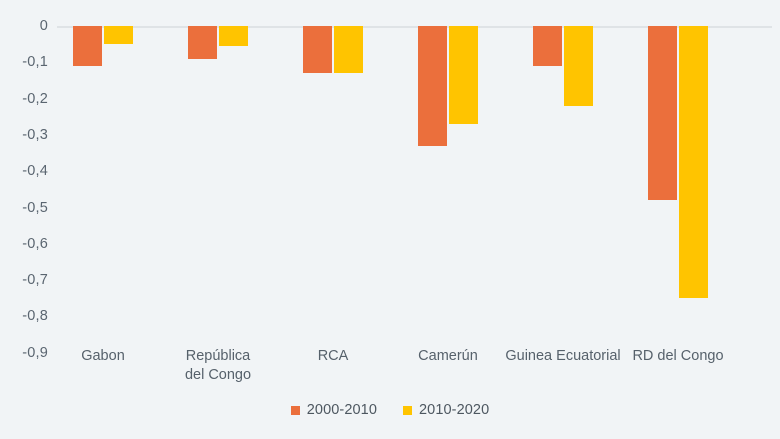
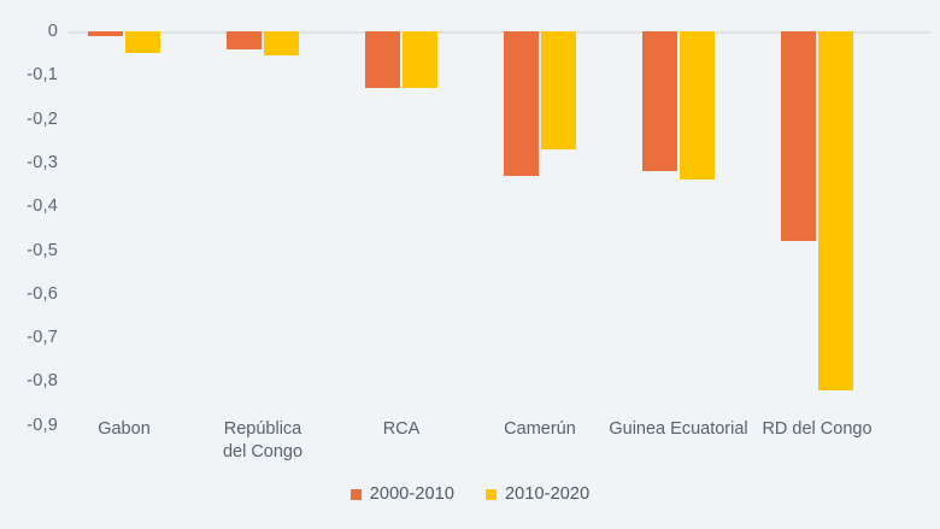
2000-2010/Gabon: -0,11 -> -0,01
2000-2010/República del Congo: -0,09 -> -0,04
2000-2010/Guinea Ecuatorial: -0,11 -> -0,32
2010-2020/Guinea Ecuatorial: -0,22 -> -0,34
2010-2020/RD del Congo: -0,75 -> -0,82
